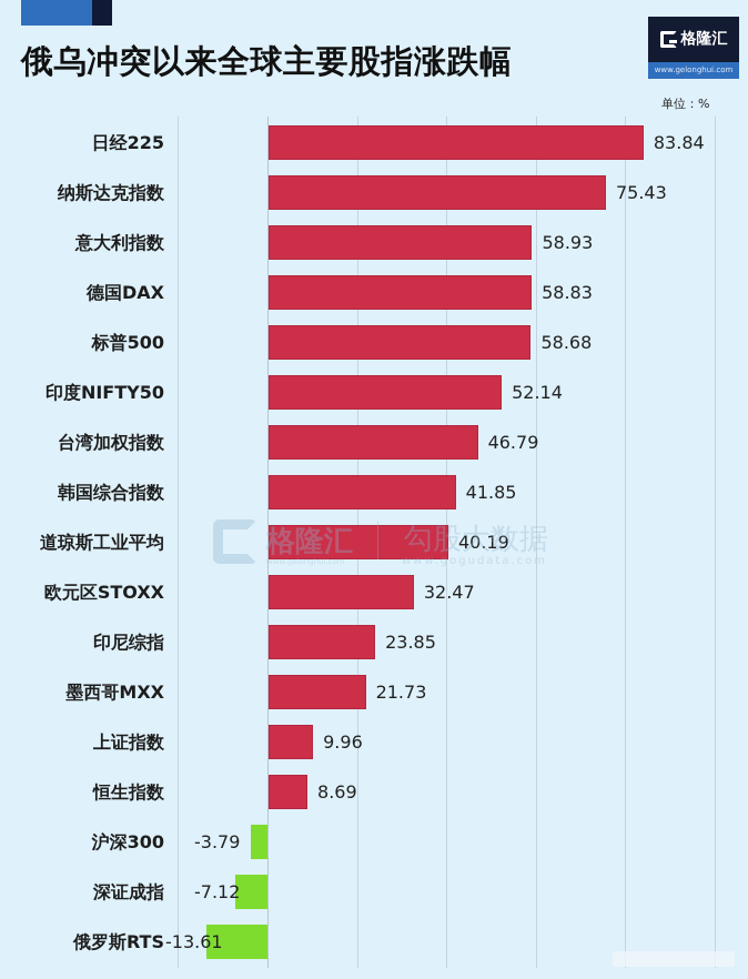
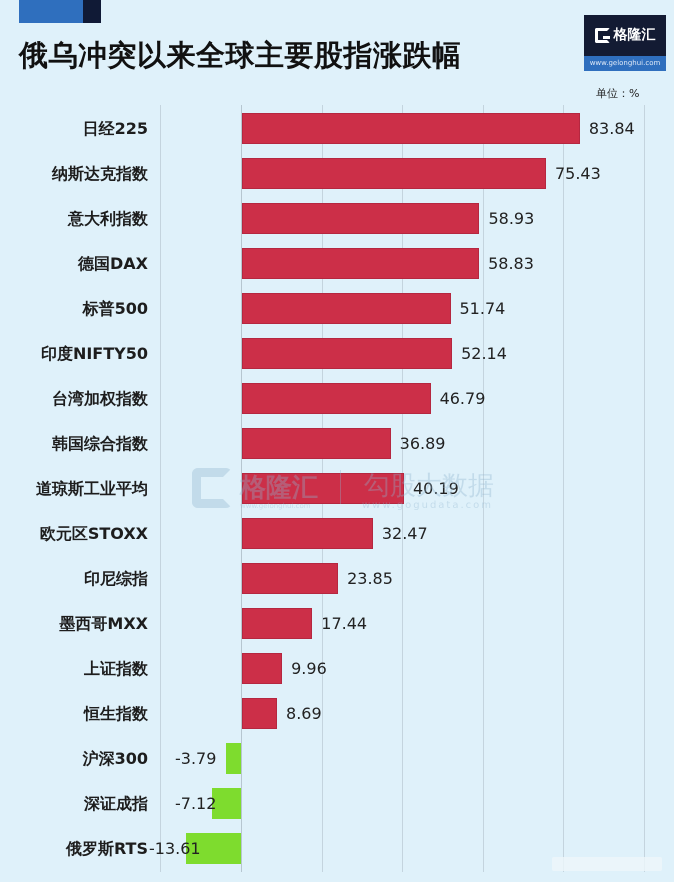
标普500: 58.68 -> 51.74
韩国综合指数: 41.85 -> 36.89
墨西哥MXX: 21.73 -> 17.44
